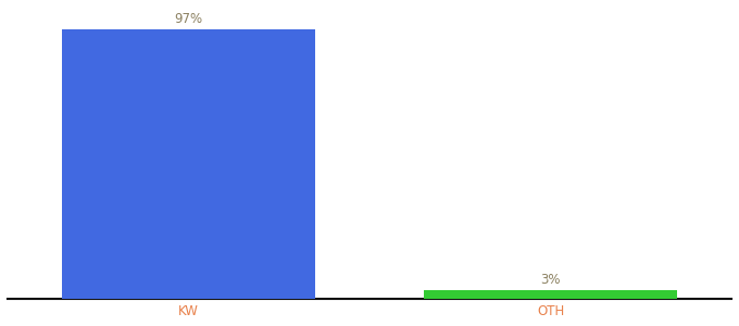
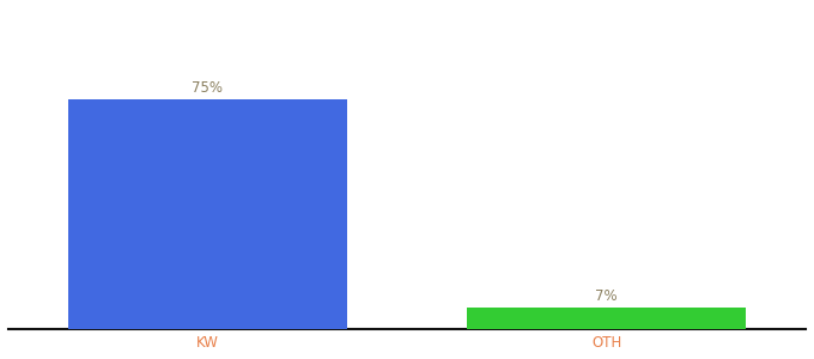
KW: 97% -> 75%
OTH: 3% -> 7%
